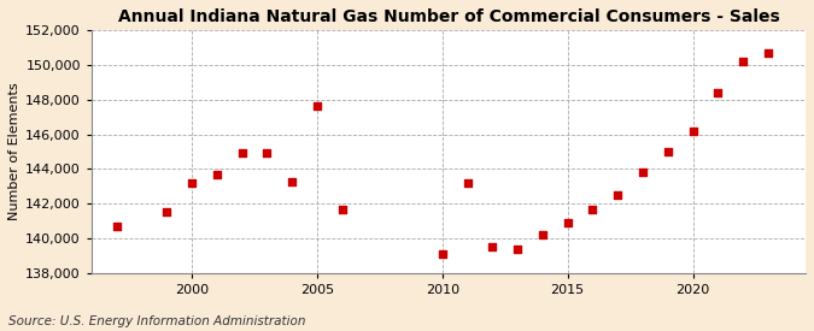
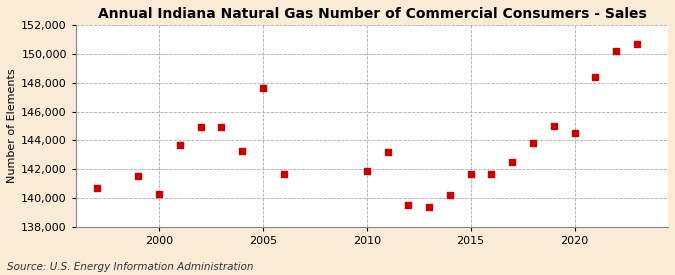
2000: 143,200 -> 140,300
2010: 139,100 -> 141,900
2015: 140,900 -> 141,700
2020: 146,200 -> 144,500
